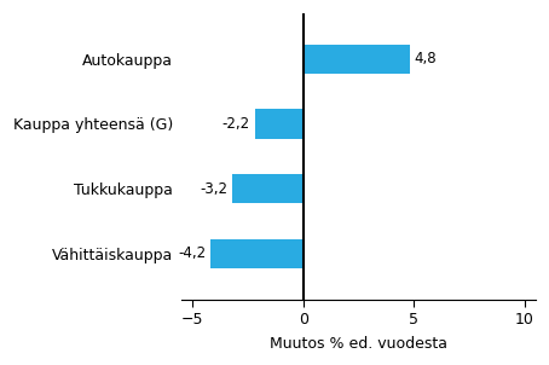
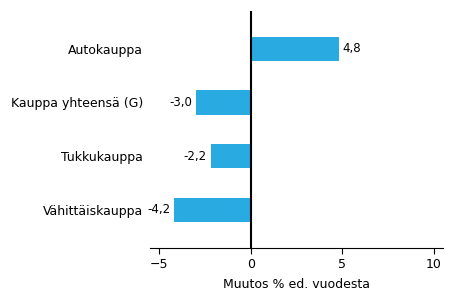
Kauppa yhteensä (G): -2,2 -> -3,0
Tukkukauppa: -3,2 -> -2,2
